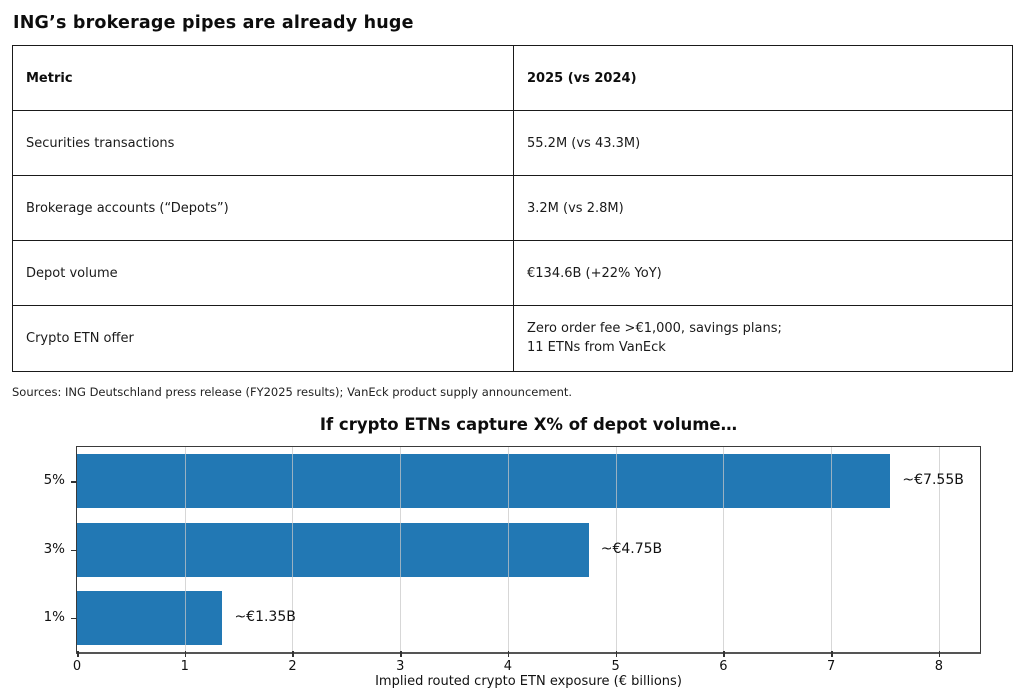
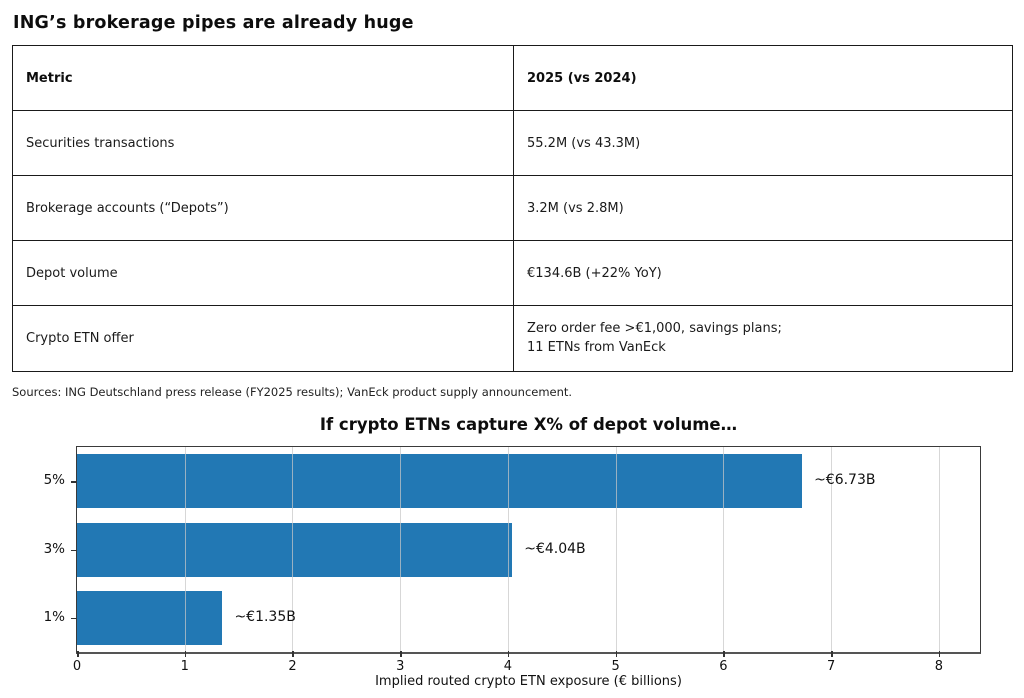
5%: 7.55 -> 6.73
3%: 4.75 -> 4.04
